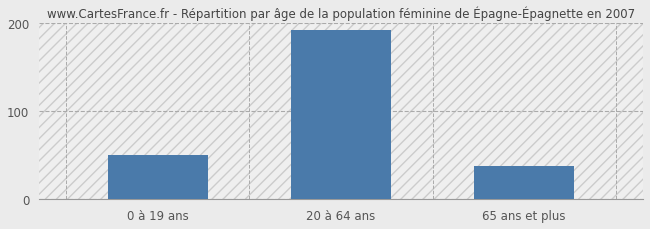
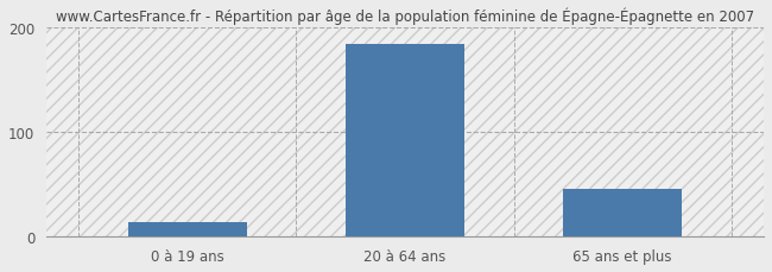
0 à 19 ans: 50 -> 14
20 à 64 ans: 192 -> 184
65 ans et plus: 38 -> 46
